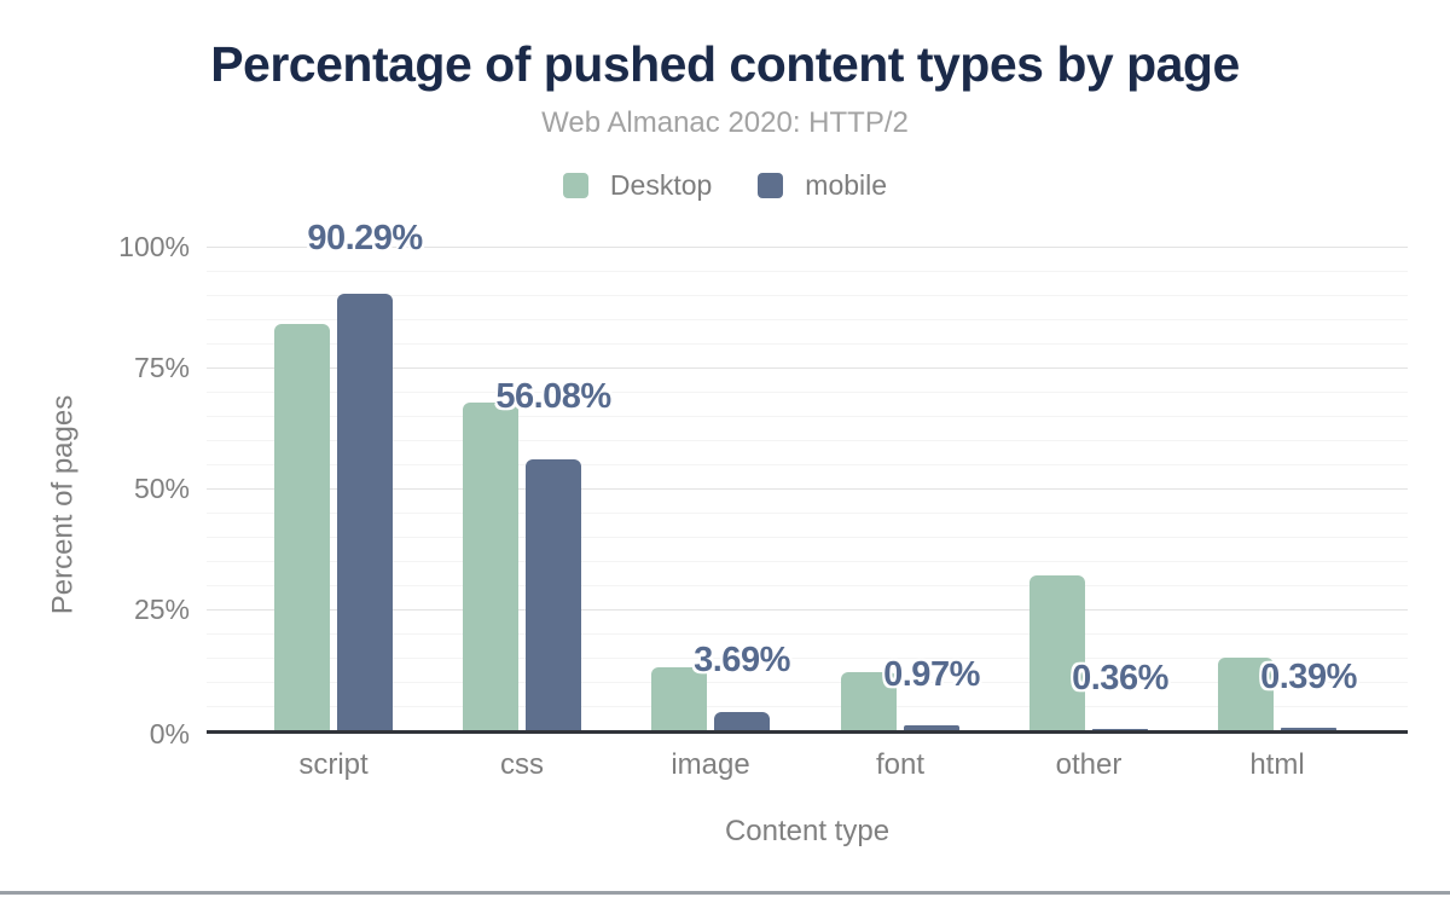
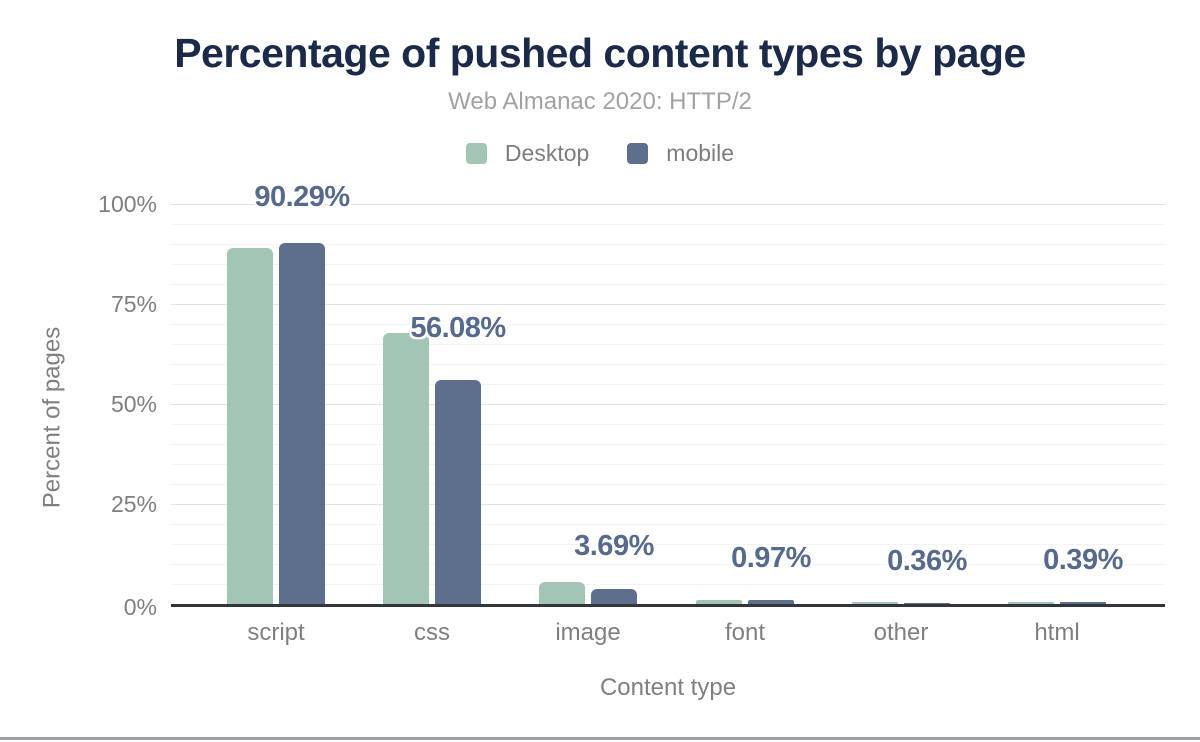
Desktop/script: 84% -> 89%
Desktop/image: 13% -> 6%
Desktop/font: 12% -> 1%
Desktop/other: 32% -> 1%
Desktop/html: 15% -> 1%
